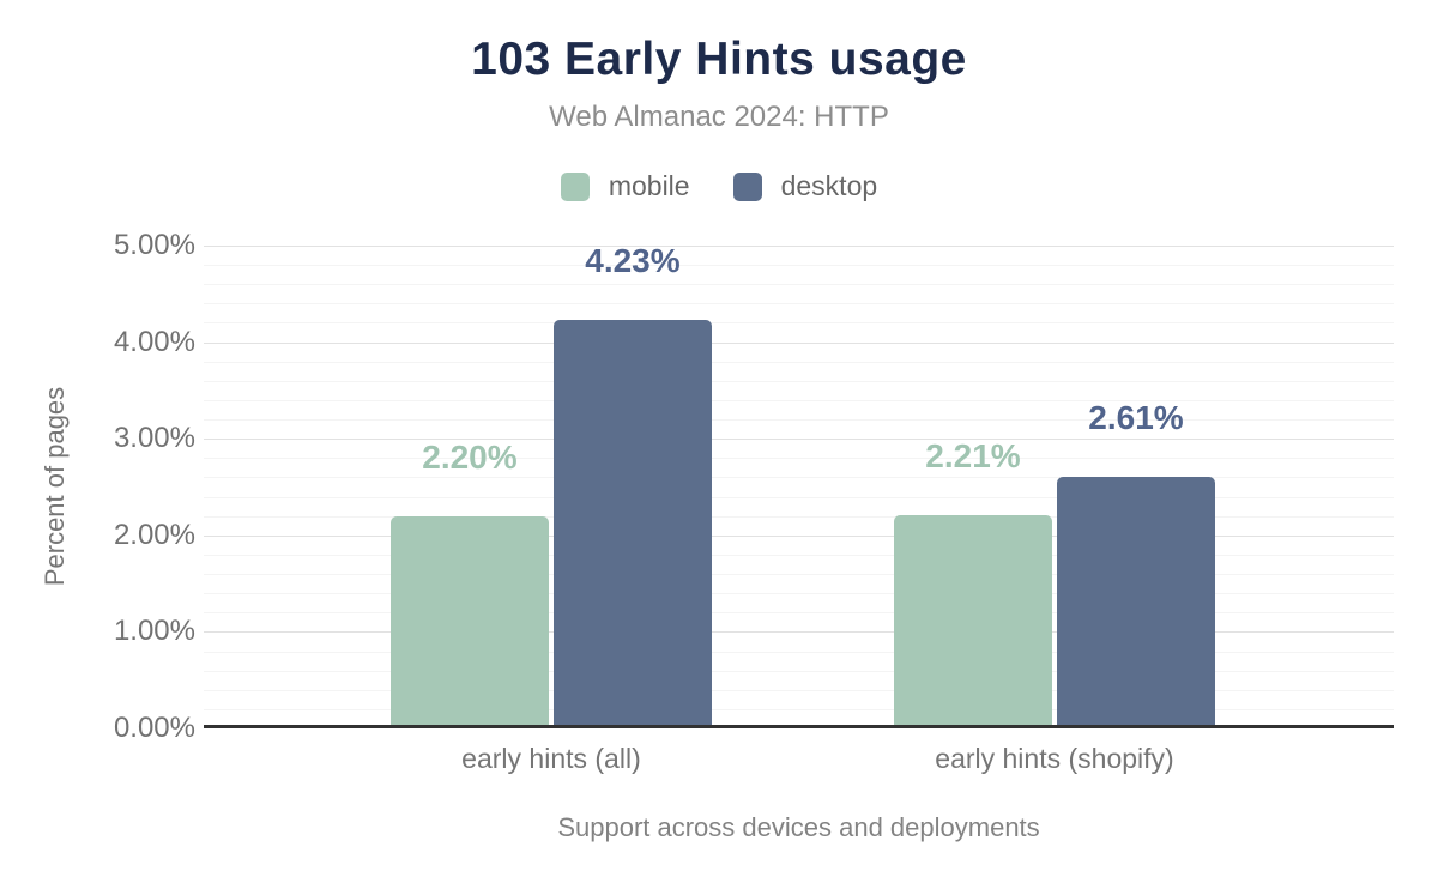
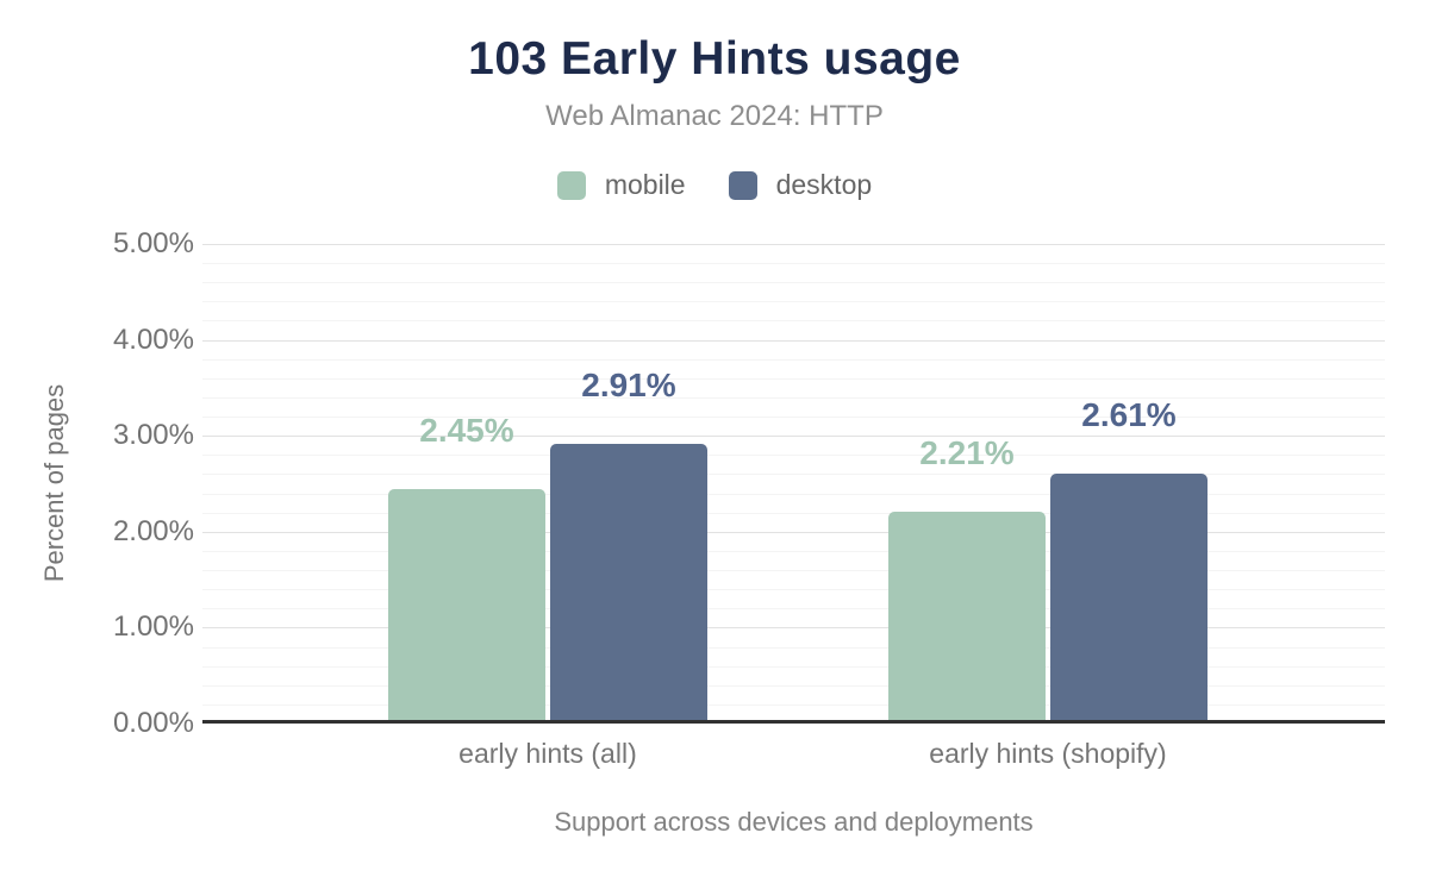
mobile/early hints (all): 2.20% -> 2.45%
desktop/early hints (all): 4.23% -> 2.91%
